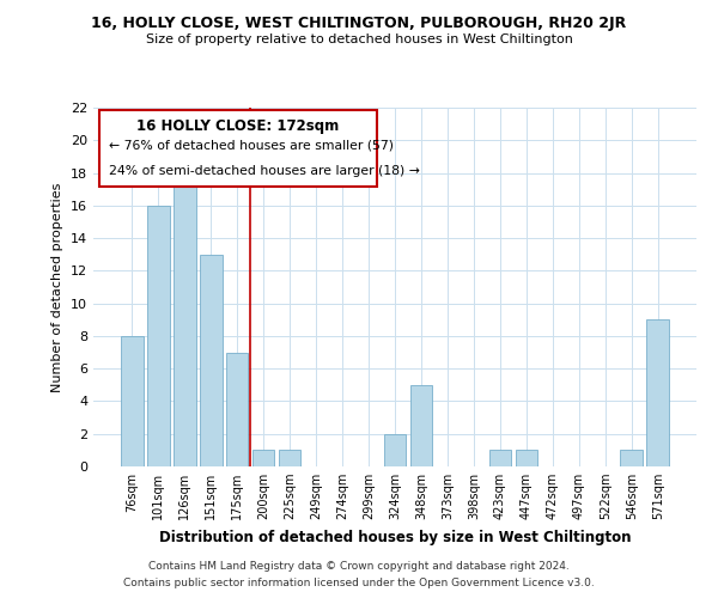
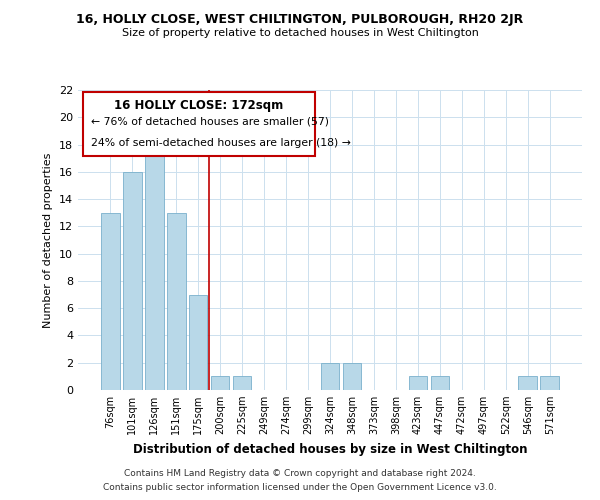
76sqm: 8 -> 13
348sqm: 5 -> 2
571sqm: 9 -> 1
